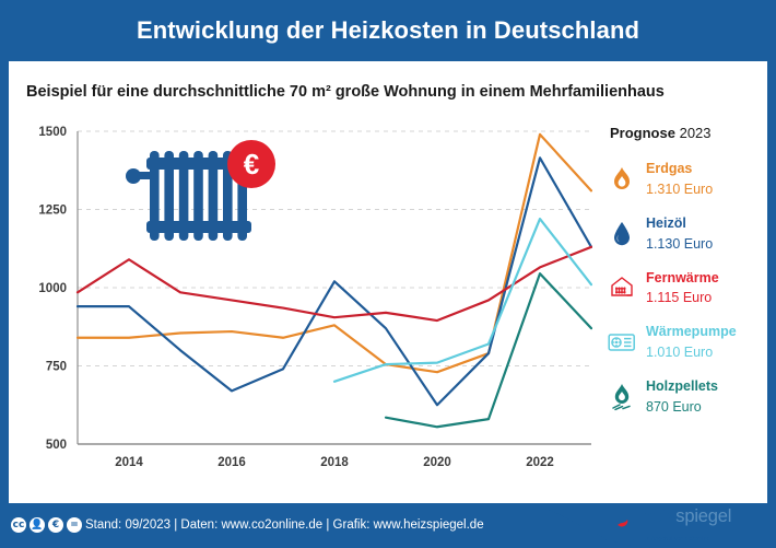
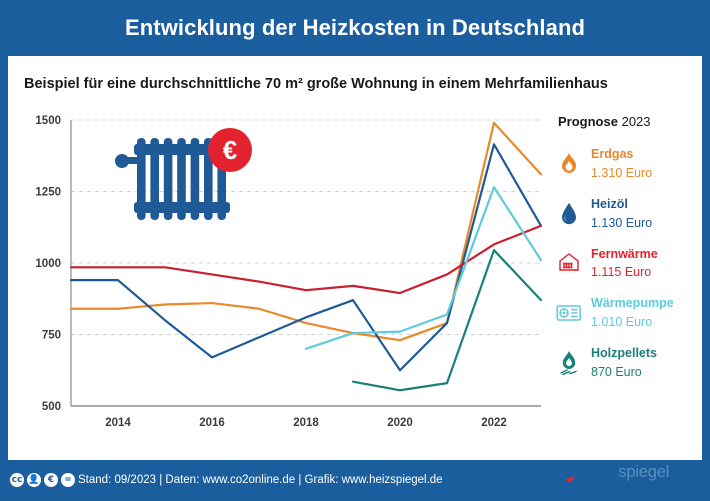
Fernwärme/2014: 1090 -> 980
Erdgas/2018: 880 -> 790
Heizöl/2018: 1020 -> 810
Wärmepumpe/2022: 1220 -> 1260
